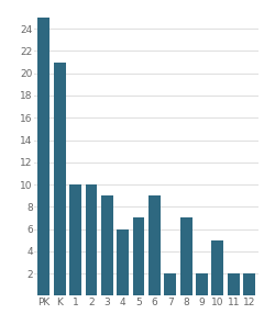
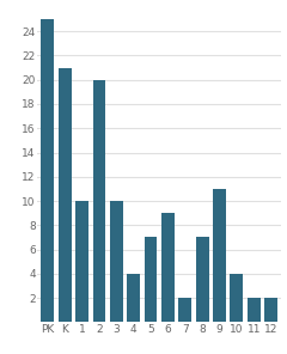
2: 10 -> 20
3: 9 -> 10
4: 6 -> 4
9: 2 -> 11
10: 5 -> 4
